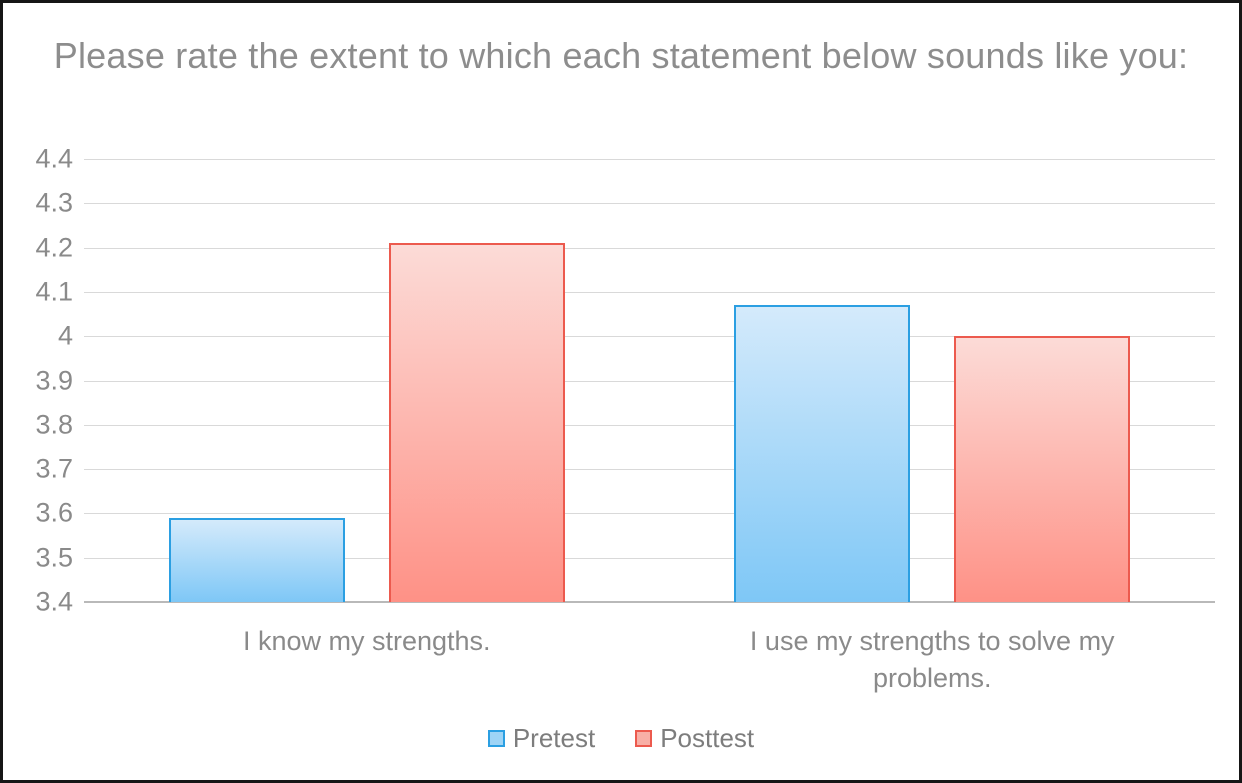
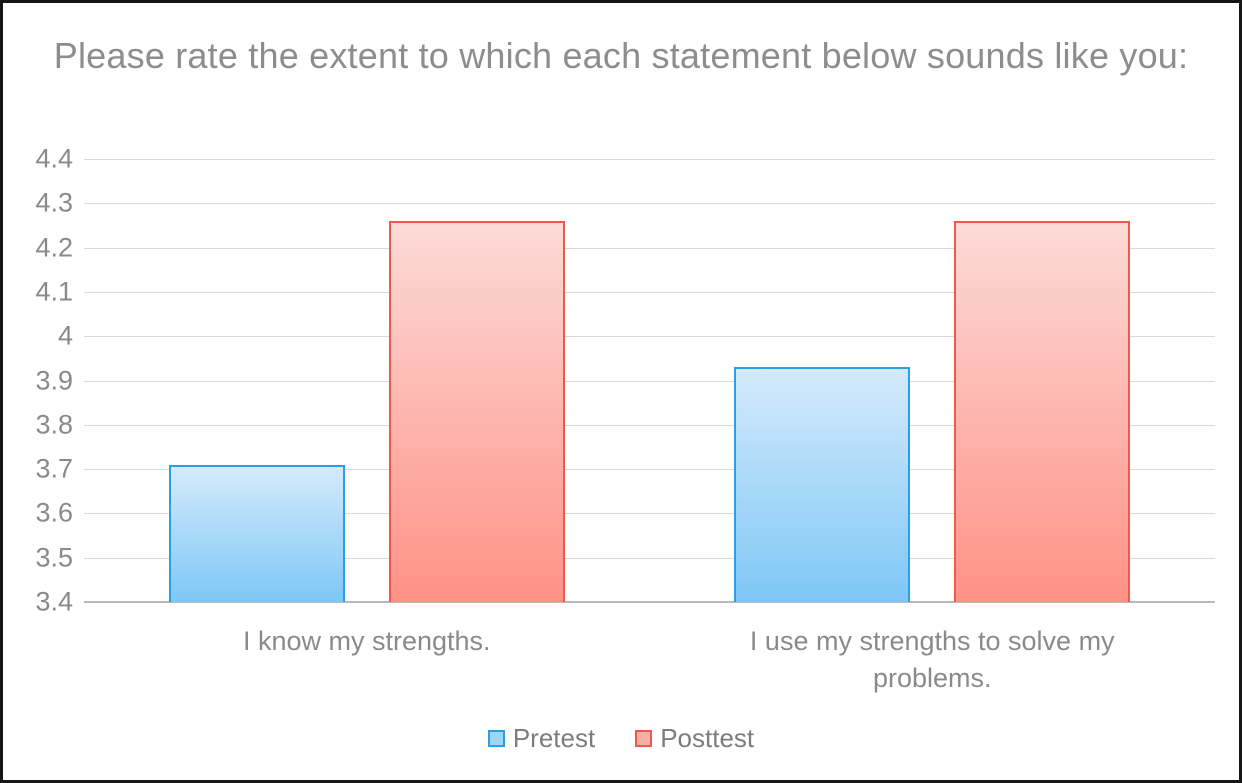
Pretest/I know my strengths.: 3.59 -> 3.71
Posttest/I know my strengths.: 4.21 -> 4.26
Pretest/I use my strengths to solve my problems.: 4.07 -> 3.93
Posttest/I use my strengths to solve my problems.: 4.00 -> 4.26
